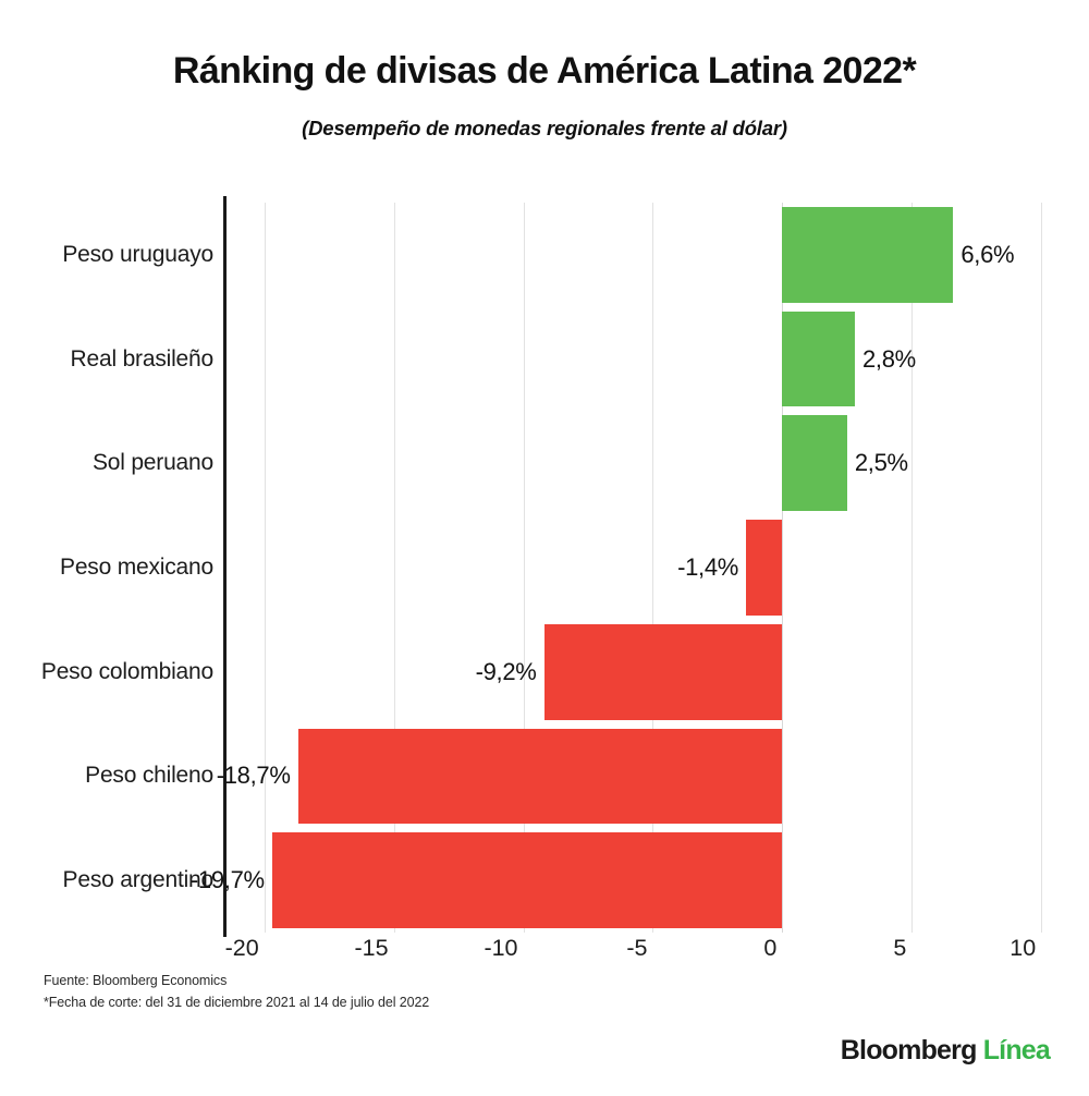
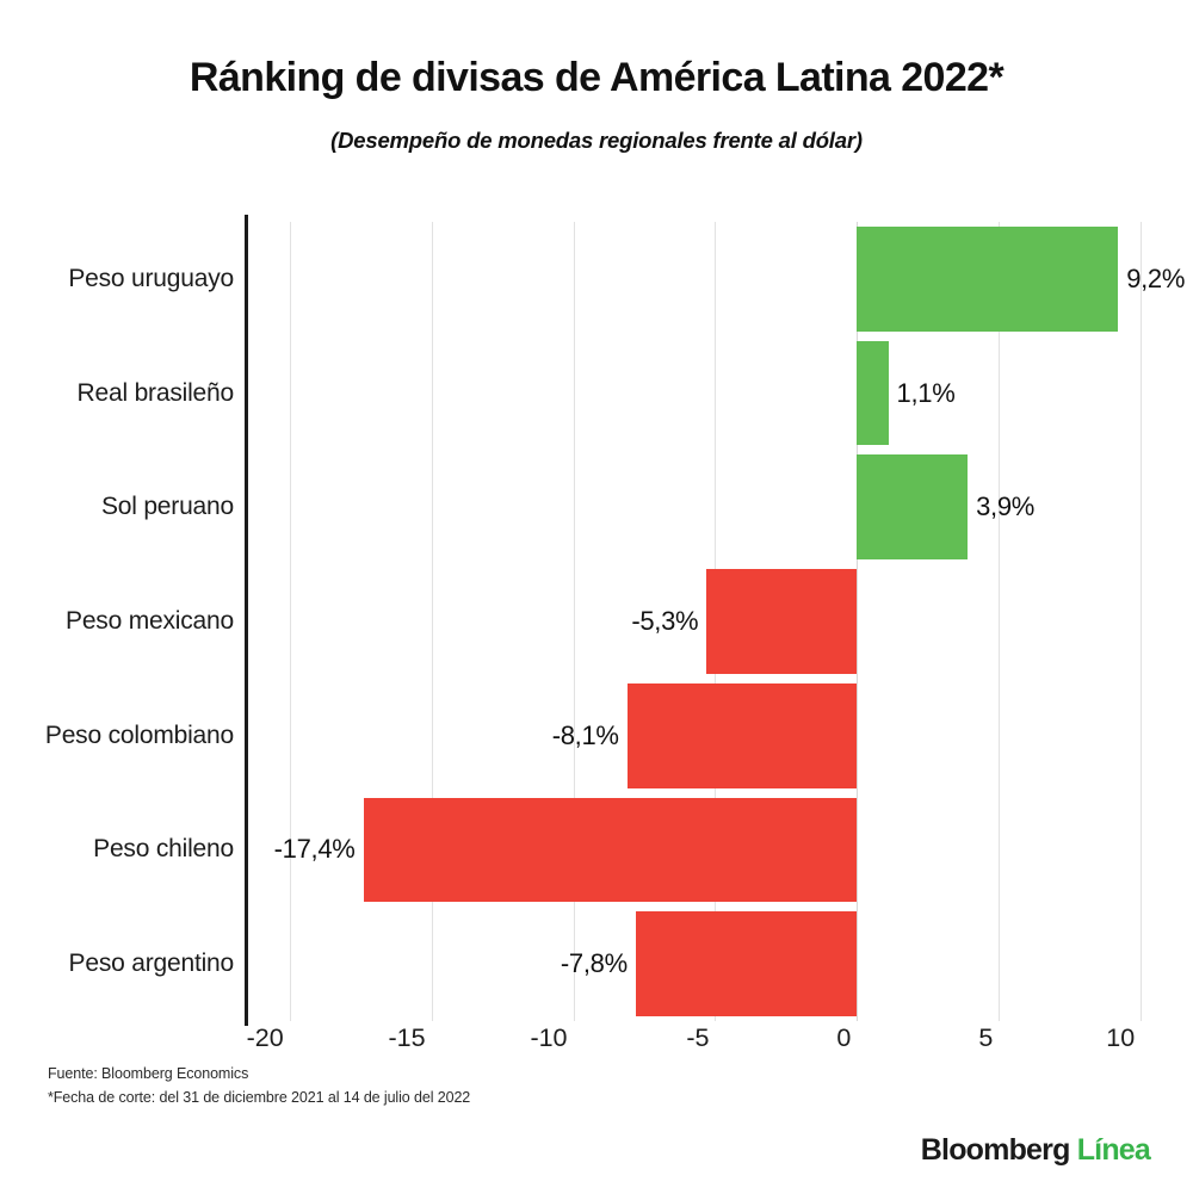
Peso uruguayo: 6,6% -> 9,2%
Real brasileño: 2,8% -> 1,1%
Sol peruano: 2,5% -> 3,9%
Peso mexicano: -1,4% -> -5,3%
Peso colombiano: -9,2% -> -8,1%
Peso chileno: -18,7% -> -17,4%
Peso argentino: -19,7% -> -7,8%
